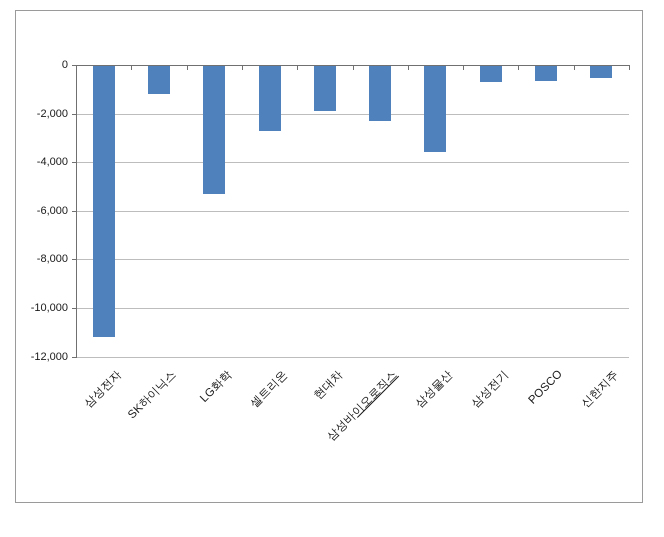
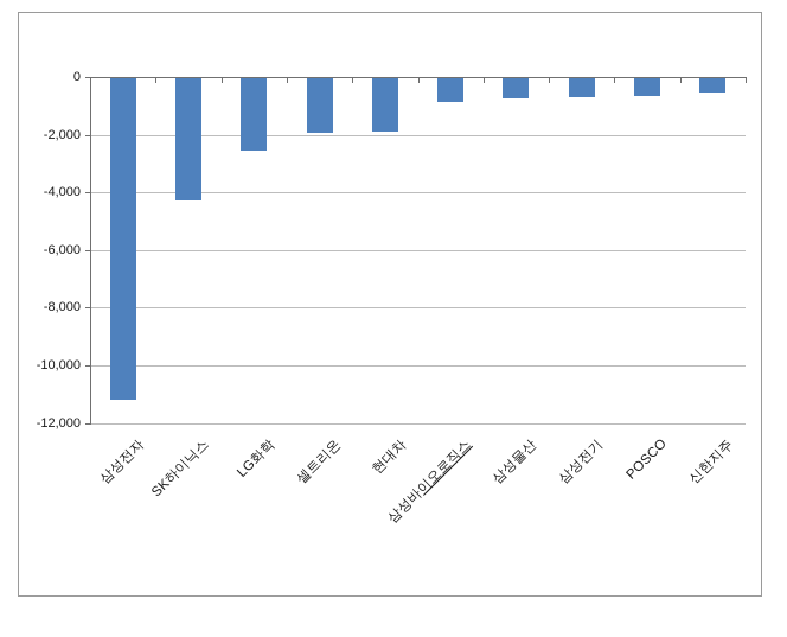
SK하이닉스: -1200 -> -4300
LG화학: -5300 -> -2600
셀트리온: -2700 -> -2000
삼성바이오로직스: -2300 -> -900
삼성물산: -3600 -> -800
